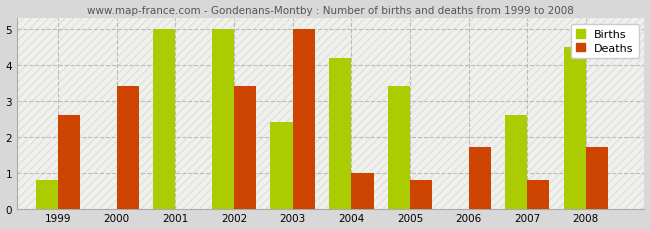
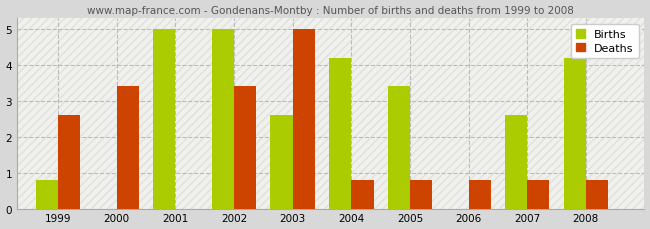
Births/2003: 2.4 -> 2.6
Deaths/2004: 1.0 -> 0.8
Deaths/2006: 1.7 -> 0.8
Births/2008: 4.5 -> 4.2
Deaths/2008: 1.7 -> 0.8
